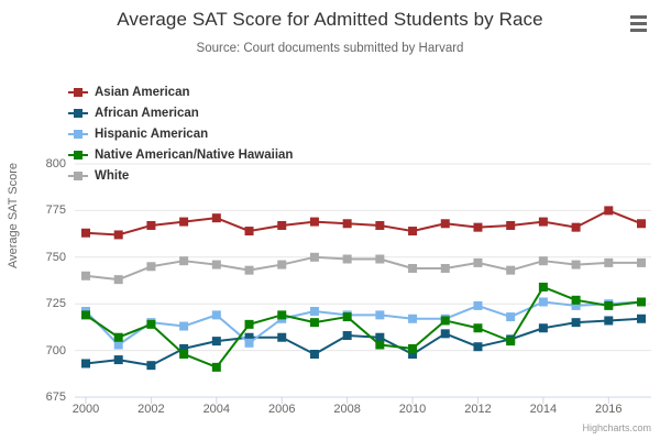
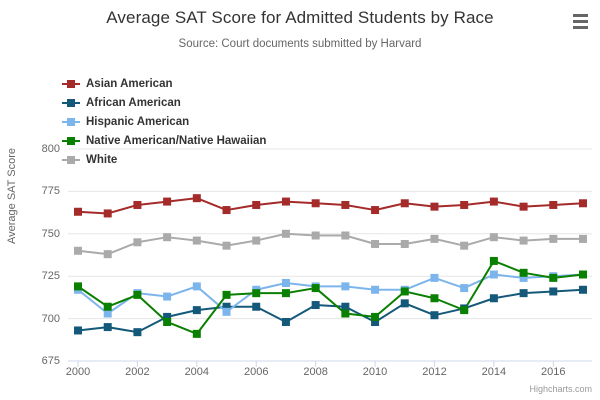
Hispanic American/2000: 721 -> 717
Native American/Native Hawaiian/2006: 719 -> 715
Asian American/2016: 775 -> 767
